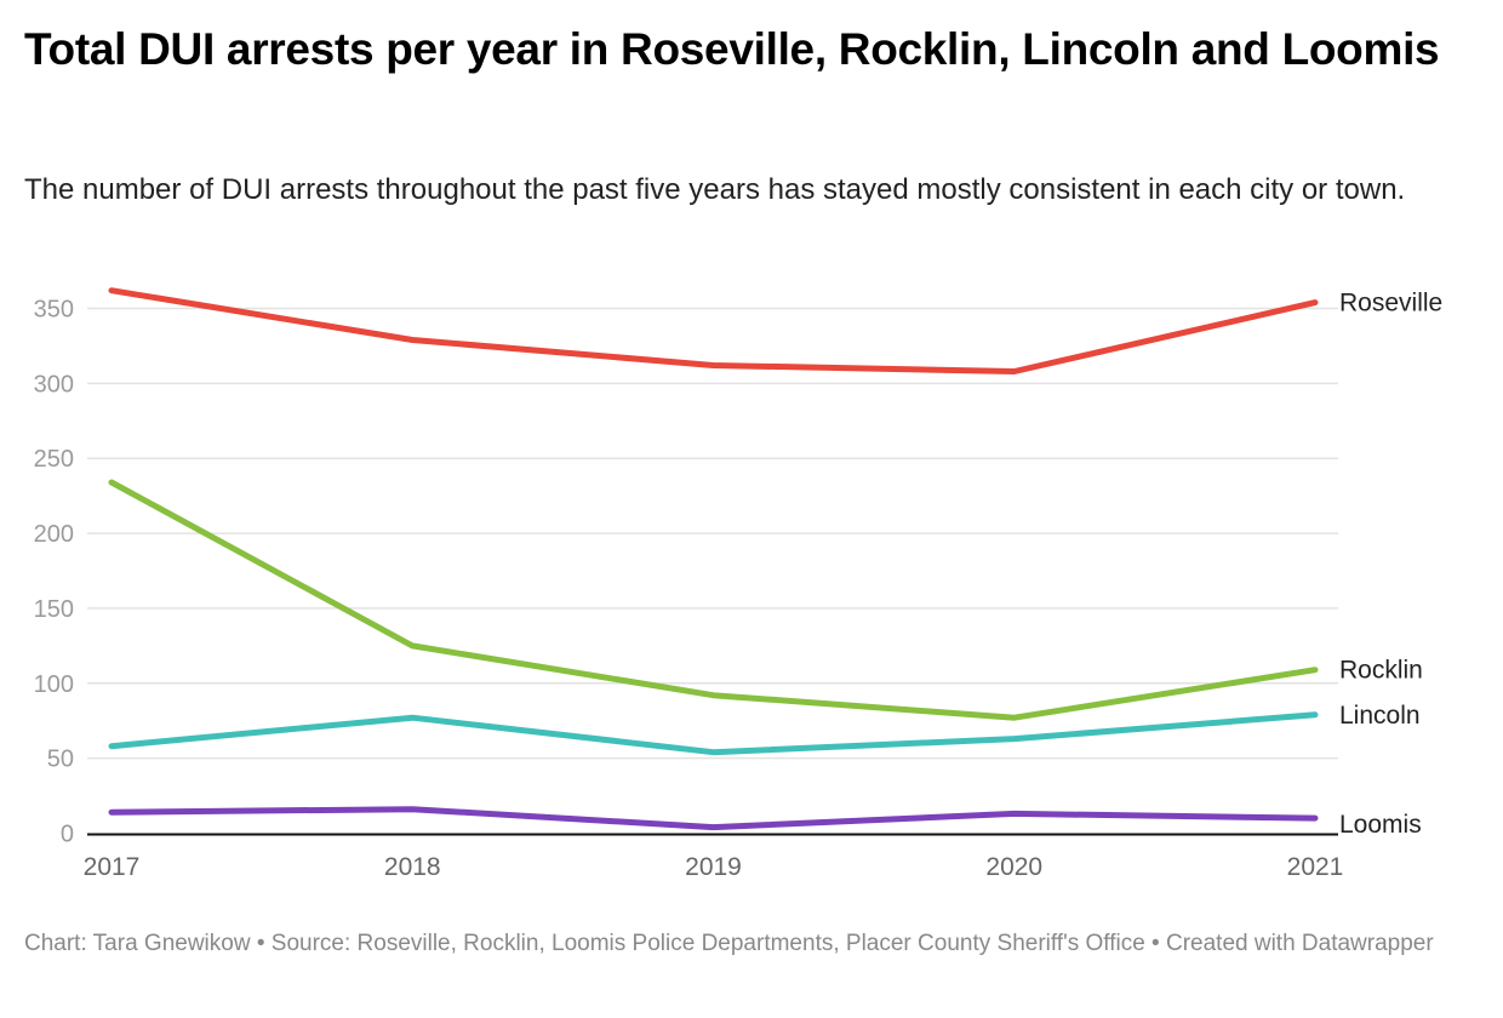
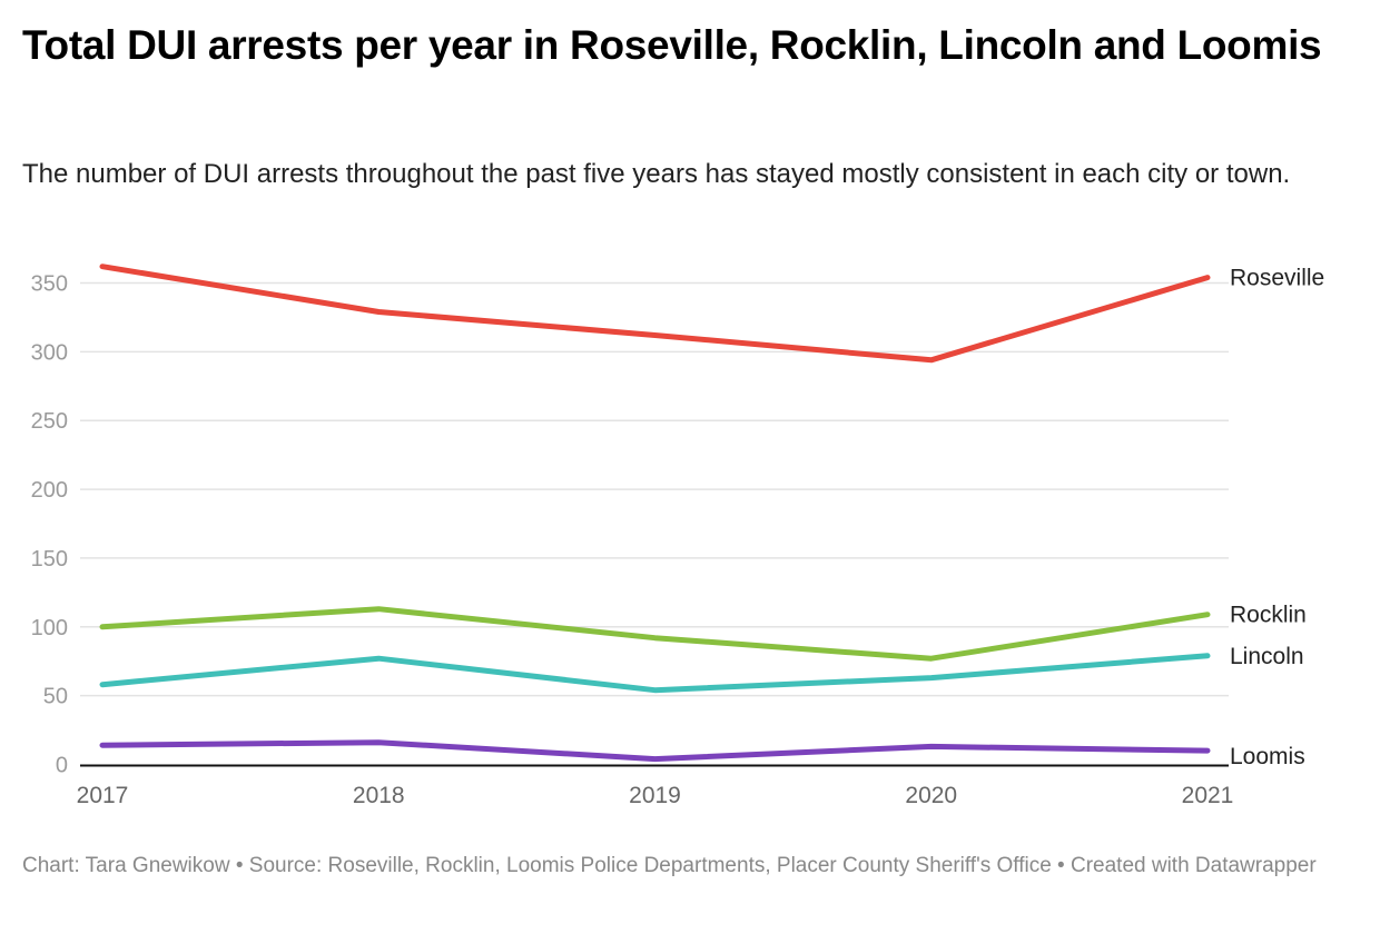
Rocklin/2017: 234 -> 100
Rocklin/2018: 125 -> 113
Roseville/2020: 308 -> 294
